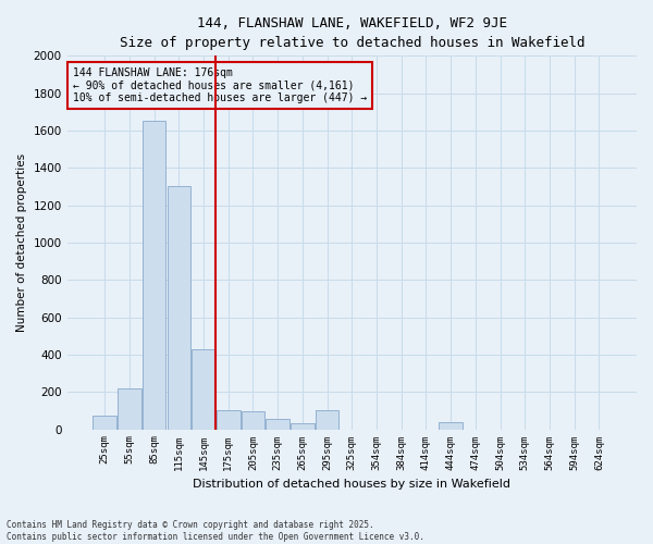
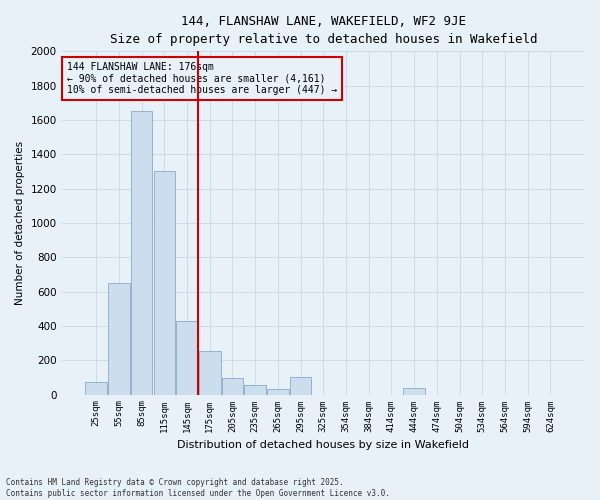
55sqm: 220 -> 650
175sqm: 100 -> 260
